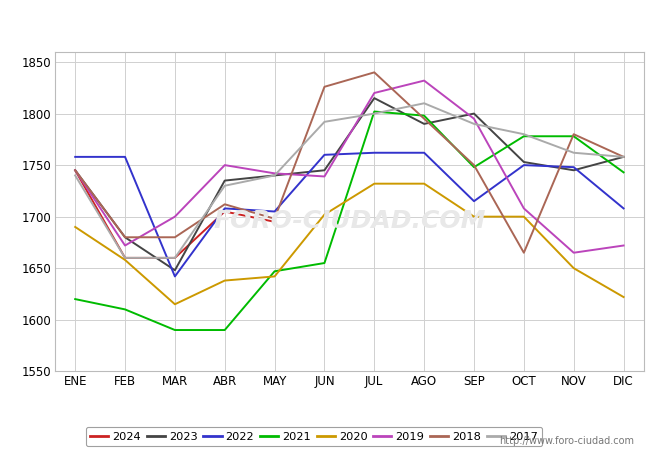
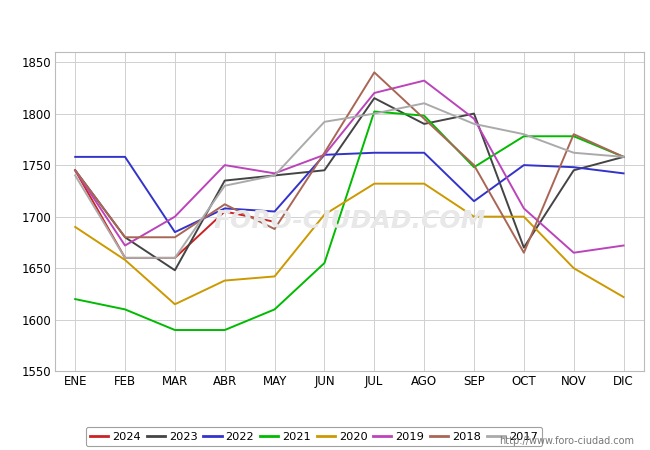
2022/MAR: 1642 -> 1685
2021/MAY: 1647 -> 1610
2018/MAY: 1698 -> 1688
2019/JUN: 1739 -> 1760
2018/JUN: 1826 -> 1762
2023/OCT: 1753 -> 1670
2022/DIC: 1708 -> 1742
2021/DIC: 1743 -> 1758
